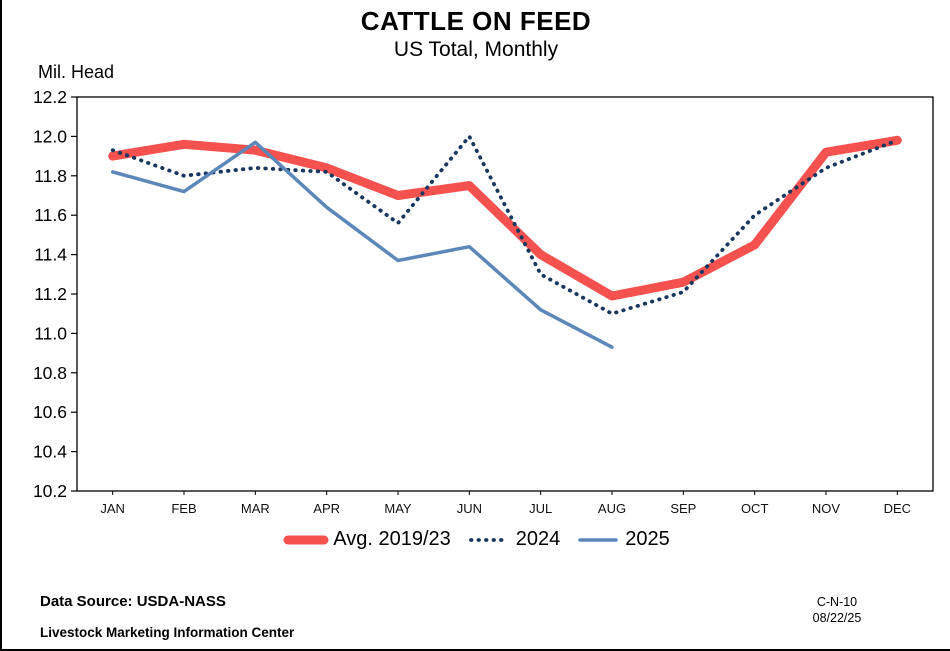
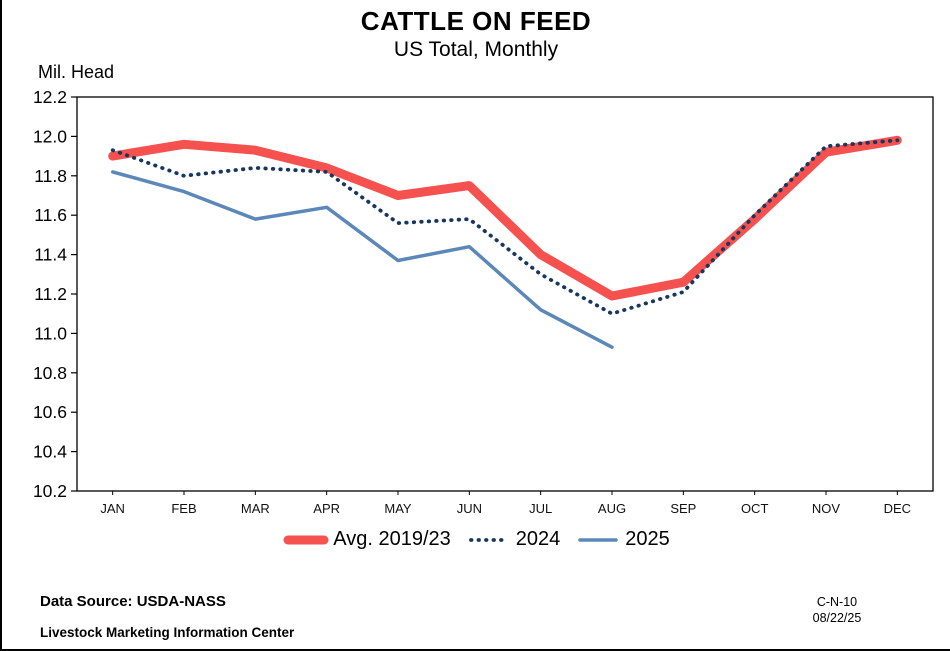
2025/MAR: 11.97 -> 11.58
2024/JUN: 12.00 -> 11.58
Avg. 2019/23/OCT: 11.45 -> 11.58
2024/NOV: 11.84 -> 11.95
